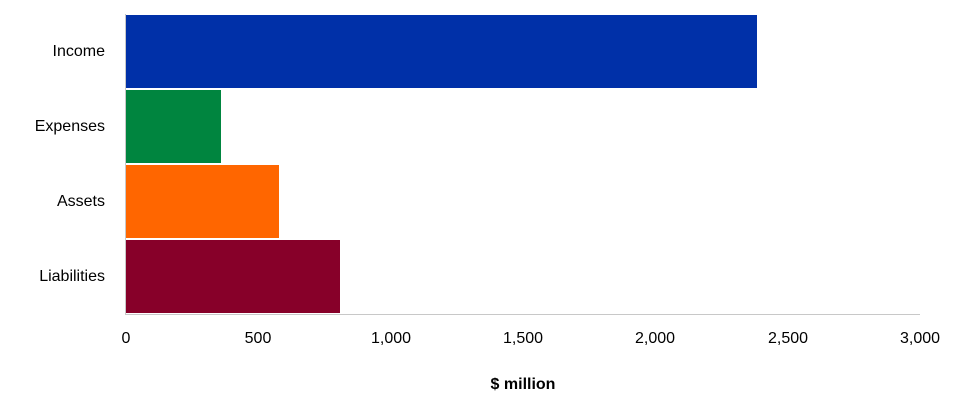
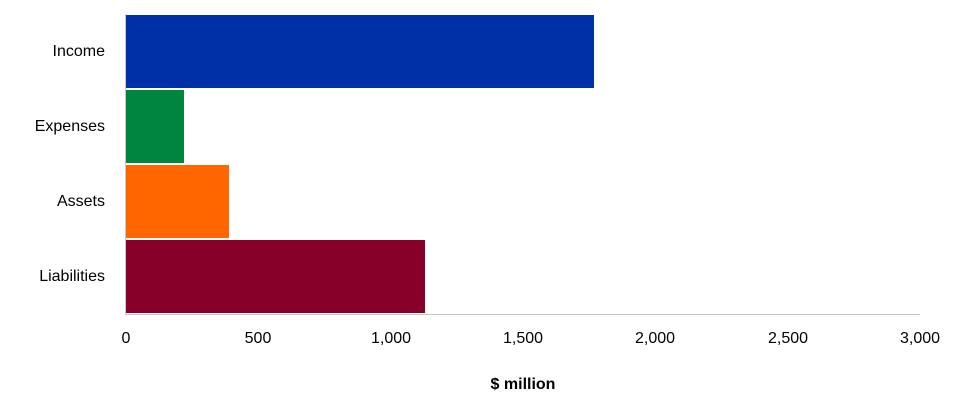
Income: 2380 -> 1770
Expenses: 360 -> 220
Assets: 580 -> 390
Liabilities: 810 -> 1130
